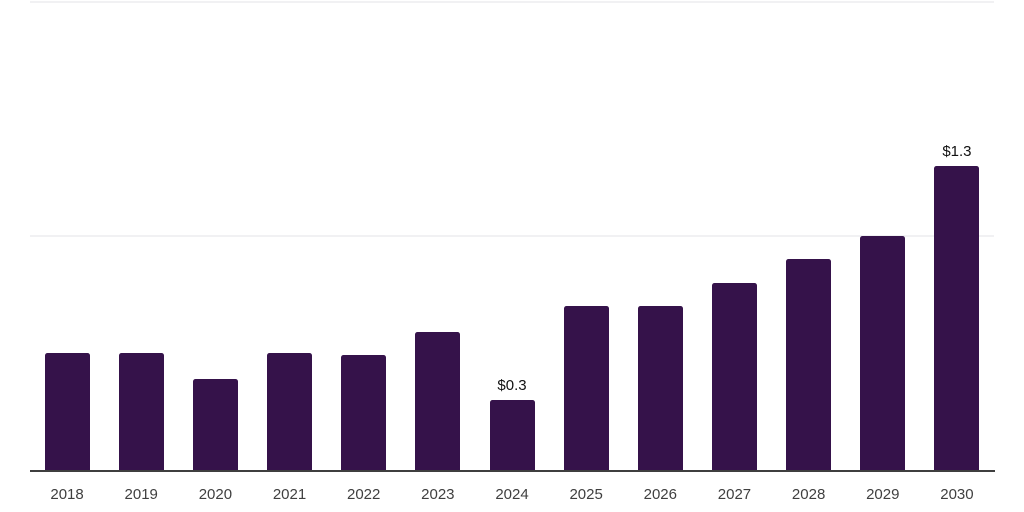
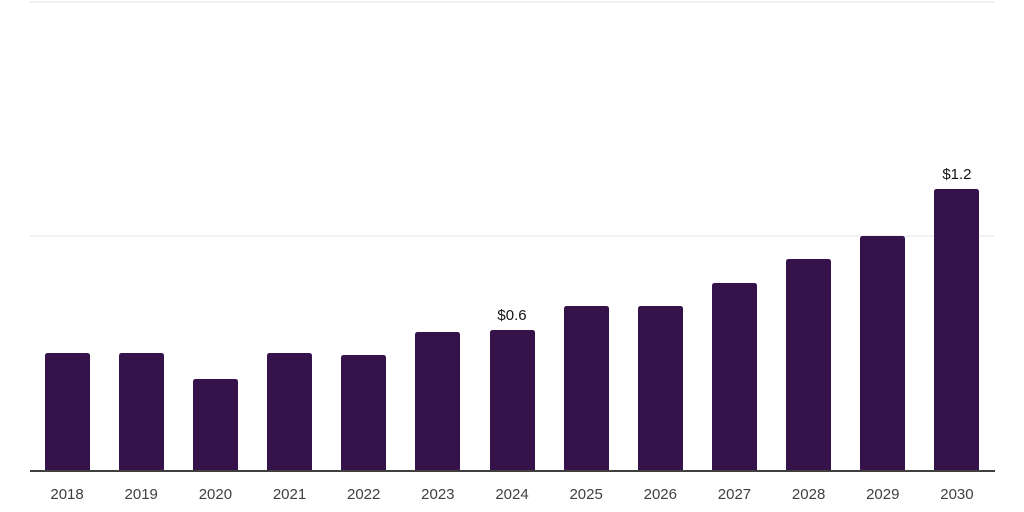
2024: $0.3 -> $0.6
2030: $1.3 -> $1.2
